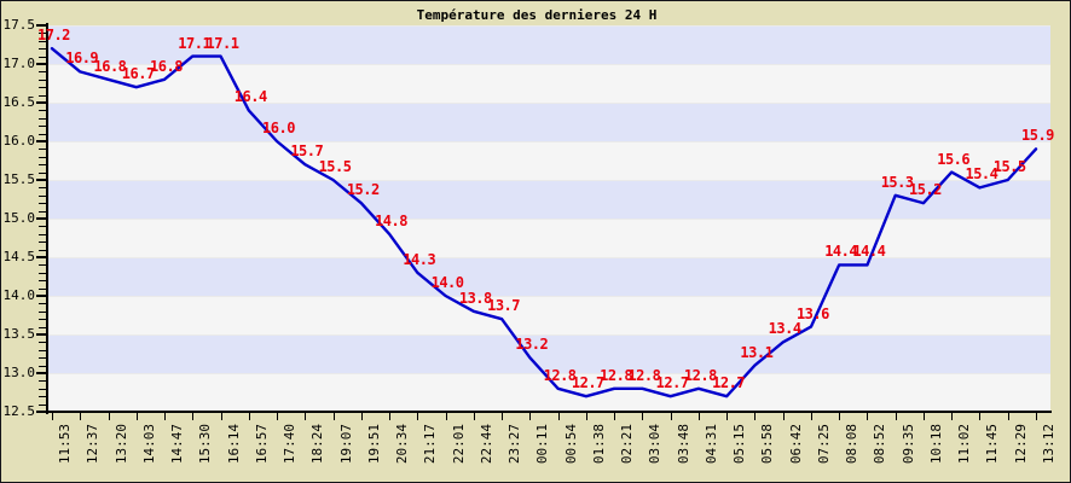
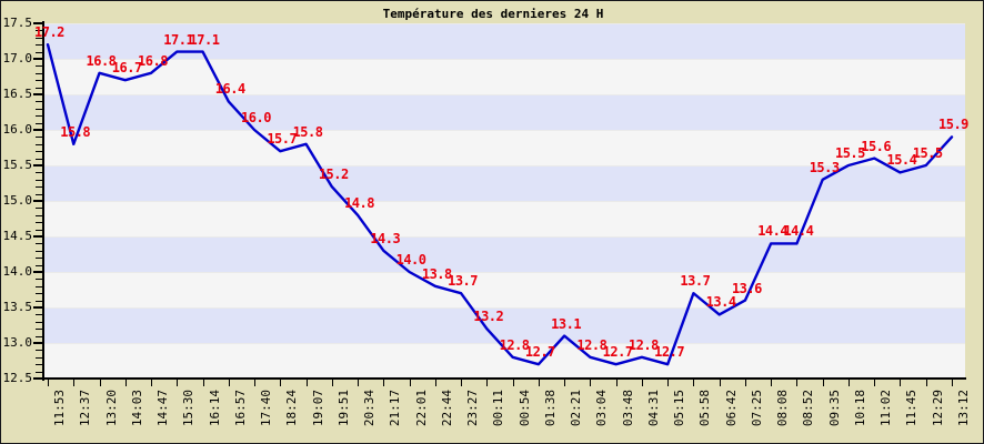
12:37: 16.9 -> 15.8
19:07: 15.5 -> 15.8
02:21: 12.8 -> 13.1
05:58: 13.1 -> 13.7
10:18: 15.2 -> 15.5
